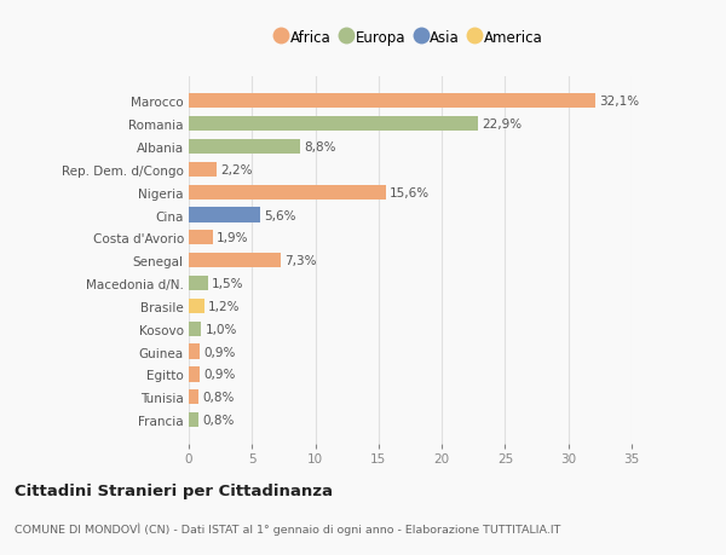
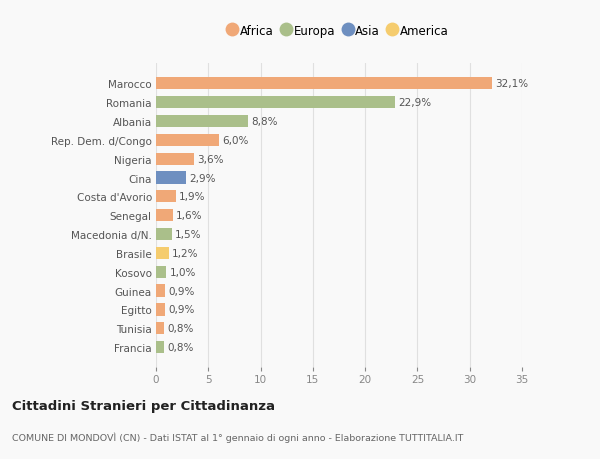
Rep. Dem. d/Congo: 2,2% -> 6,0%
Nigeria: 15,6% -> 3,6%
Cina: 5,6% -> 2,9%
Senegal: 7,3% -> 1,6%
